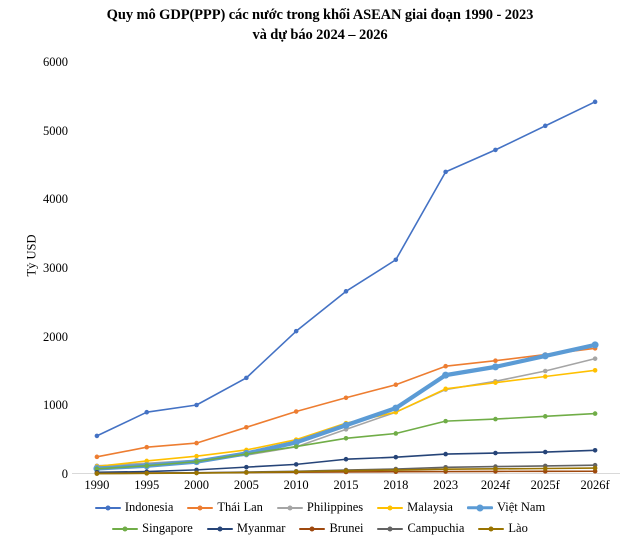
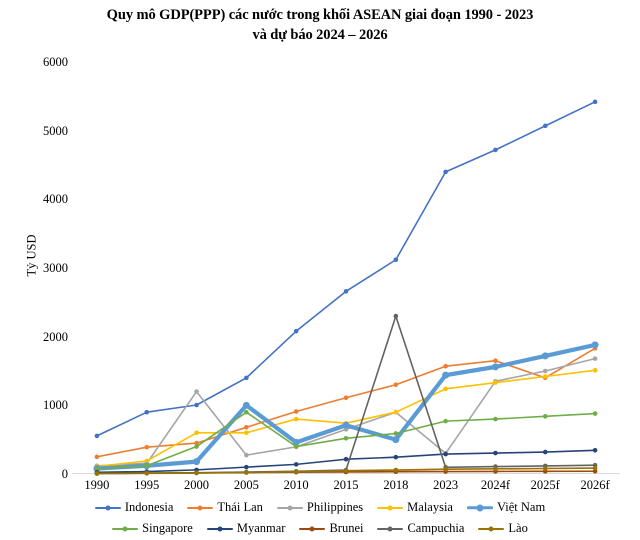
Philippines/2000: 200 -> 1200
Malaysia/2000: 300 -> 600
Singapore/2000: 200 -> 400
Malaysia/2005: 400 -> 600
Việt Nam/2005: 300 -> 1000
Singapore/2005: 300 -> 900
Malaysia/2010: 500 -> 800
Việt Nam/2018: 1000 -> 500
Campuchia/2018: 100 -> 2300
Philippines/2023: 1200 -> 300
Thái Lan/2025f: 1700 -> 1400
